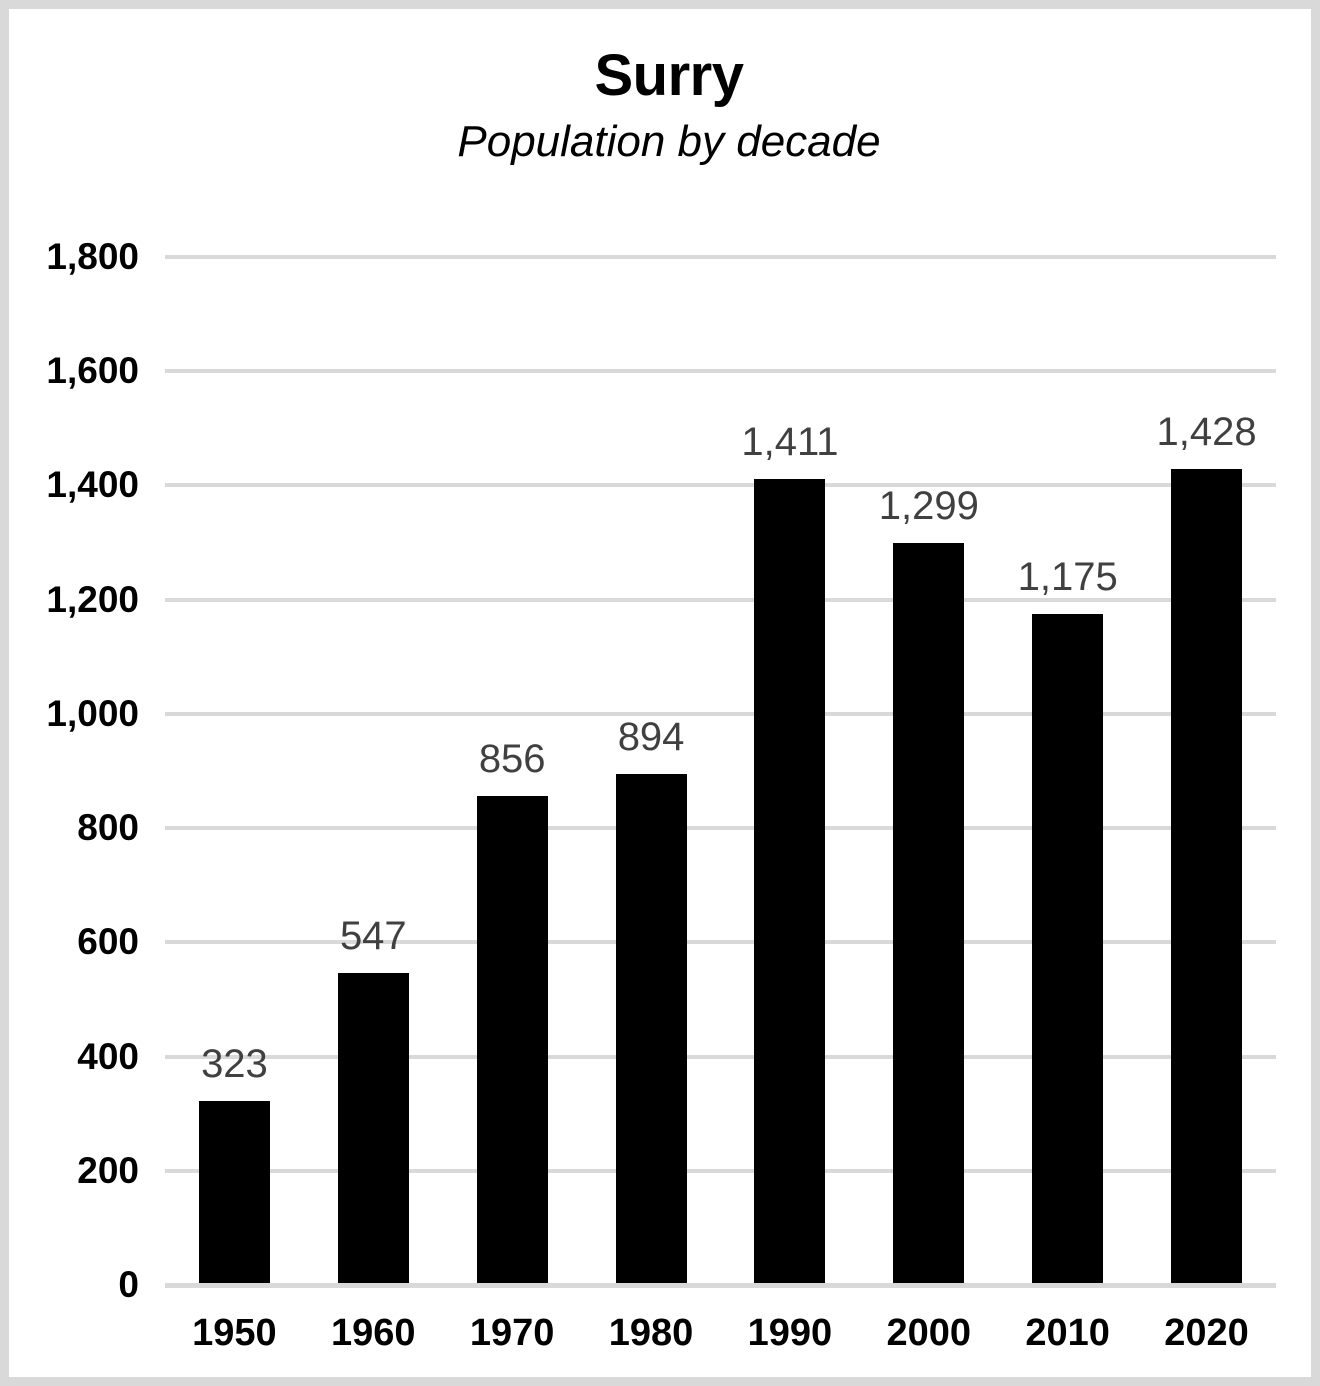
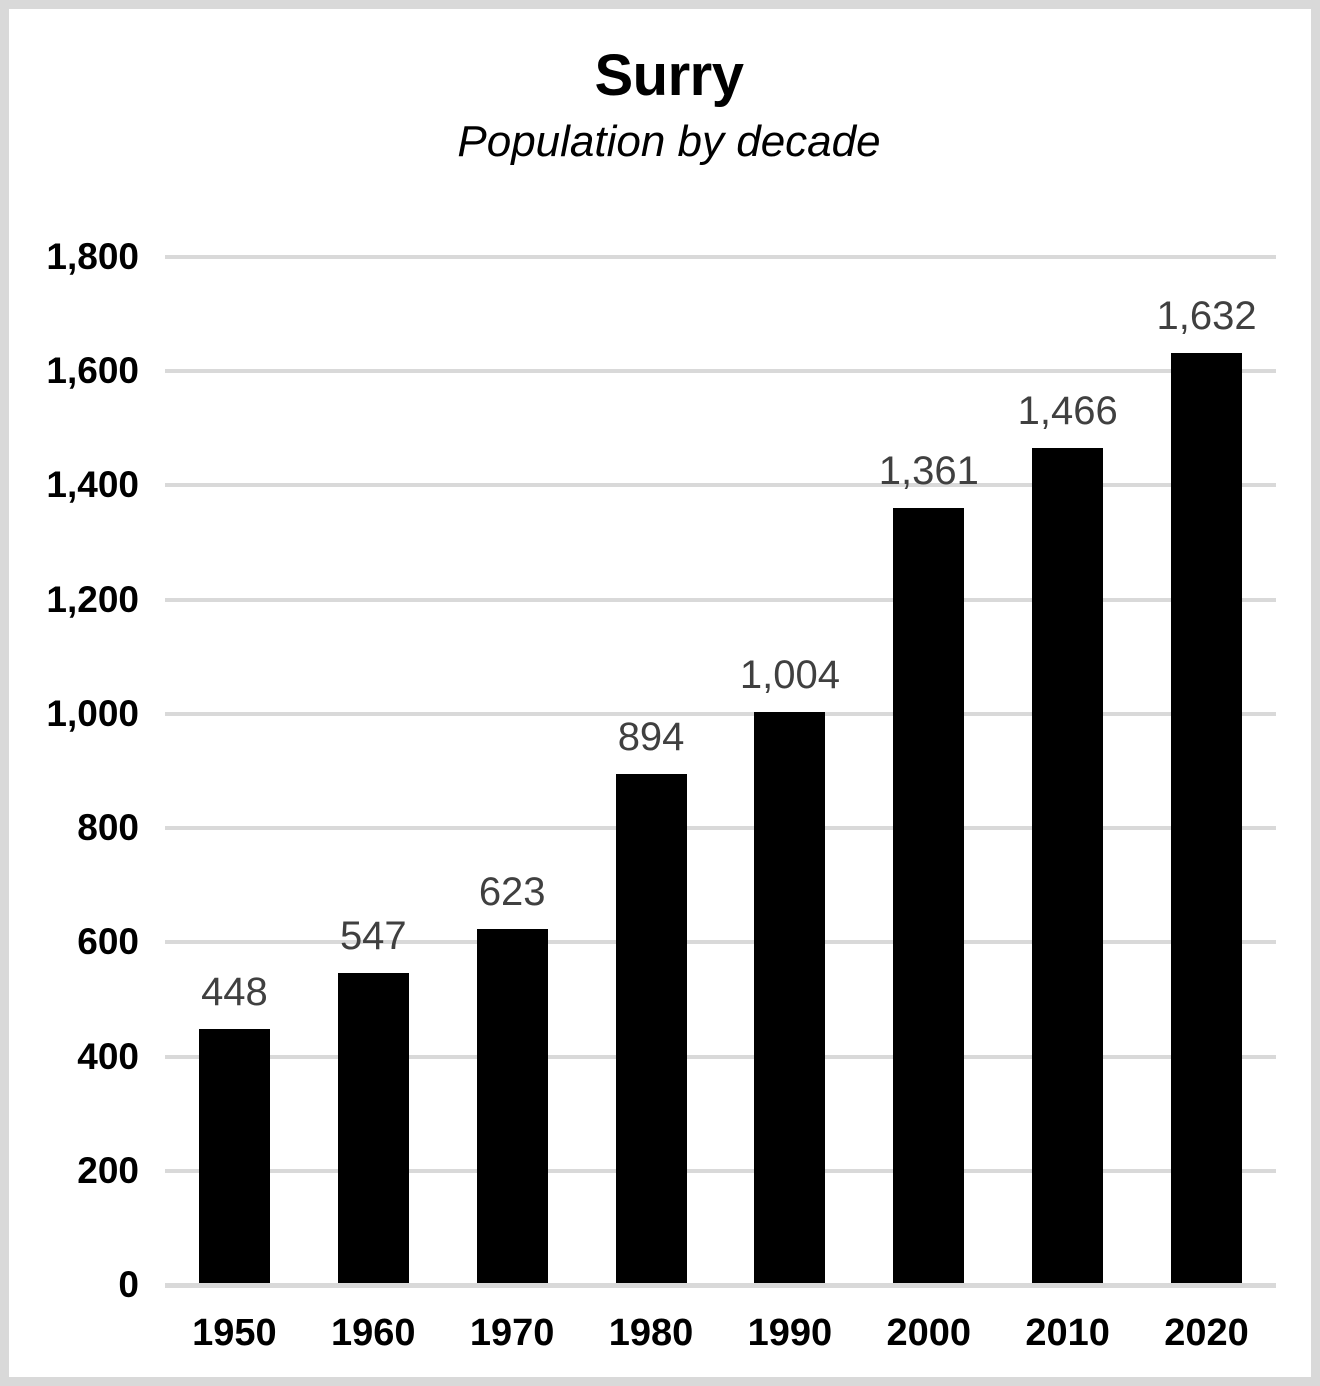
1950: 323 -> 448
1970: 856 -> 623
1990: 1,411 -> 1,004
2000: 1,299 -> 1,361
2010: 1,175 -> 1,466
2020: 1,428 -> 1,632
